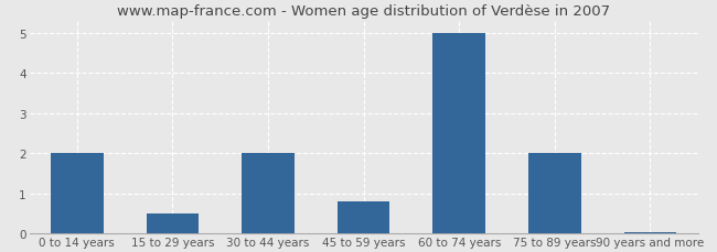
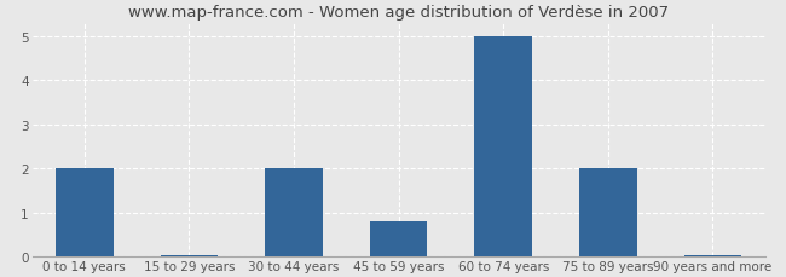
15 to 29 years: 0.50 -> 0.04
